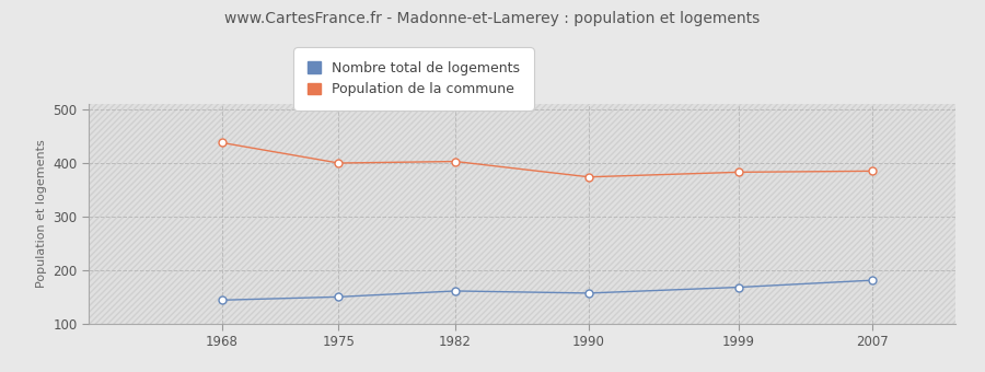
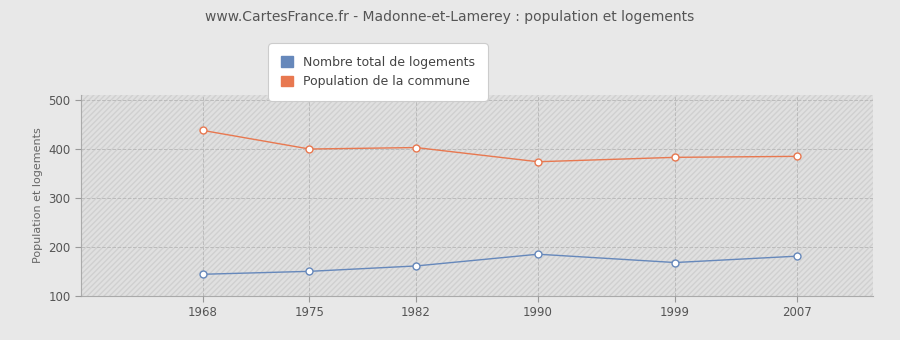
Nombre total de logements/1990: 157 -> 185
